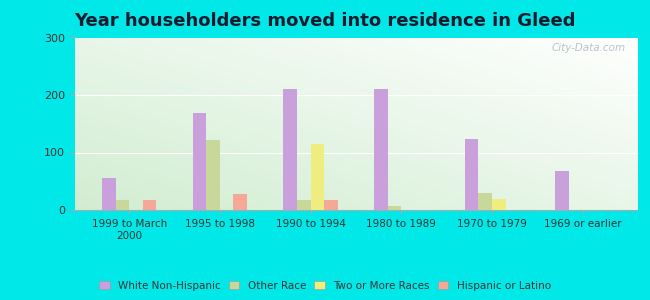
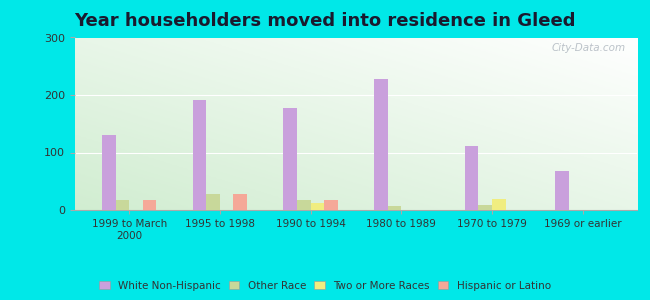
White Non-Hispanic/1999 to March 2000: 56 -> 130
White Non-Hispanic/1995 to 1998: 168 -> 192
Other Race/1995 to 1998: 122 -> 28
White Non-Hispanic/1990 to 1994: 210 -> 178
Two or More Races/1990 to 1994: 114 -> 12
White Non-Hispanic/1980 to 1989: 210 -> 228
White Non-Hispanic/1970 to 1979: 124 -> 112
Other Race/1970 to 1979: 30 -> 8
